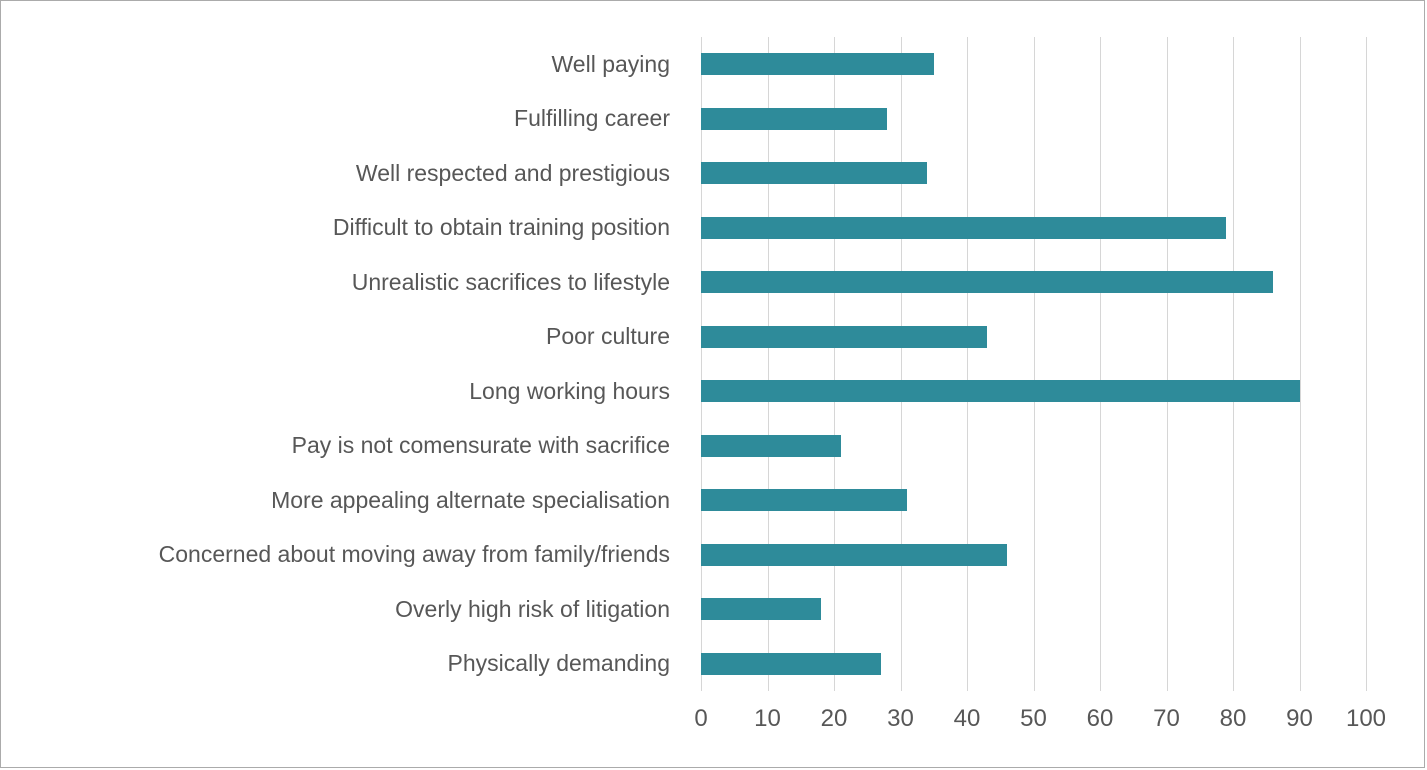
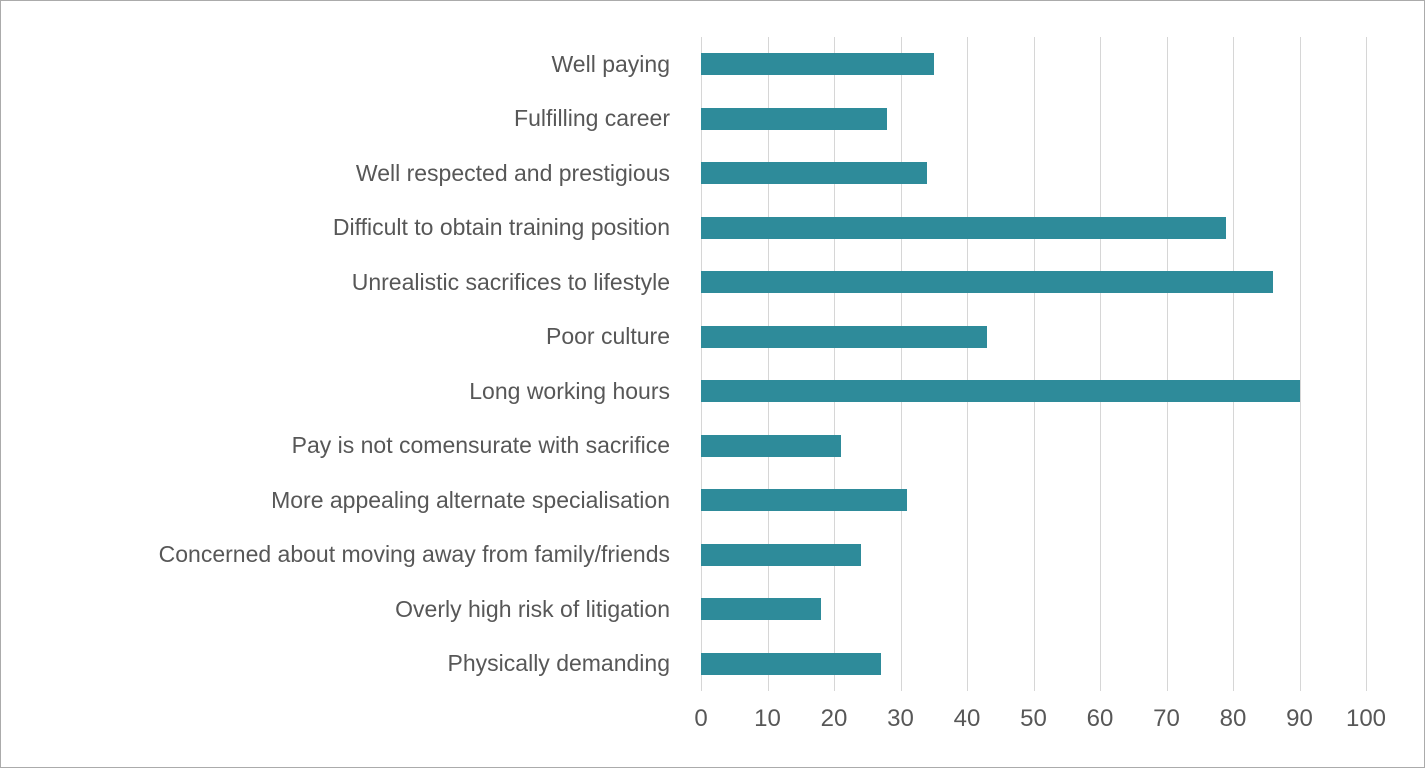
Concerned about moving away from family/friends: 46 -> 24
